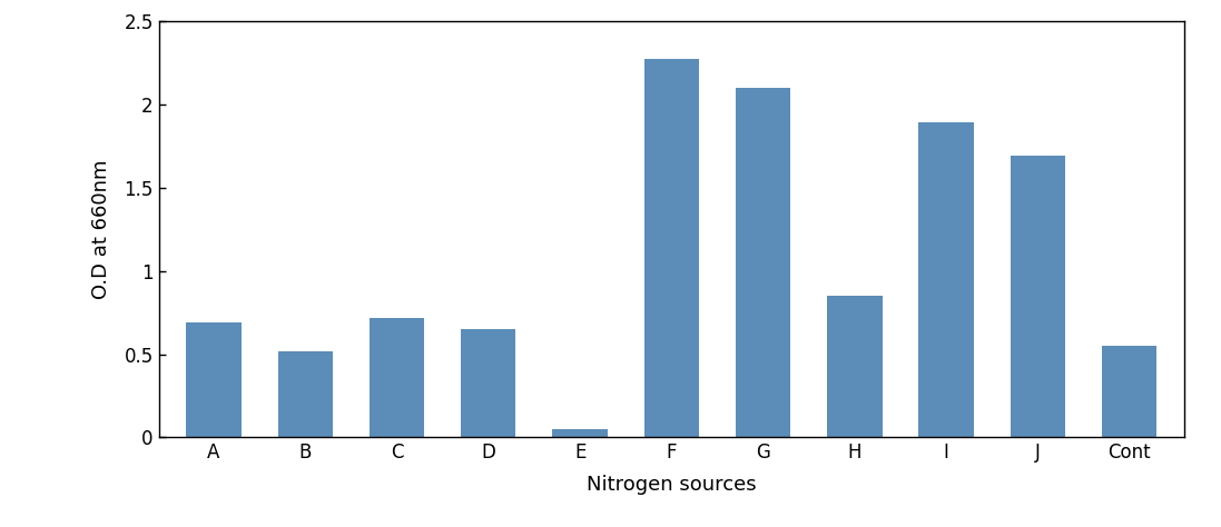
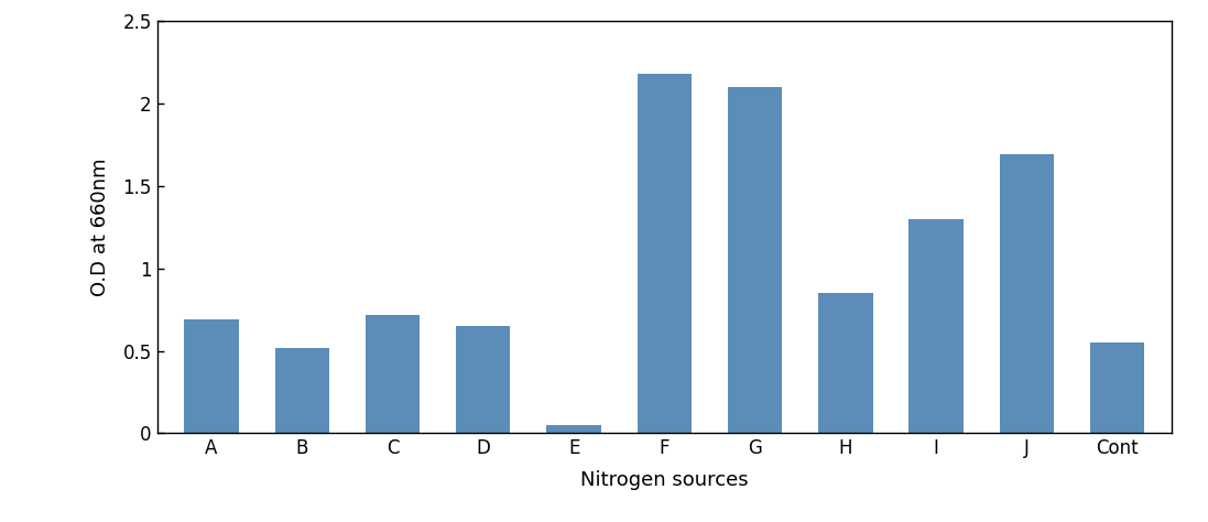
F: 2.27 -> 2.18
I: 1.89 -> 1.30
